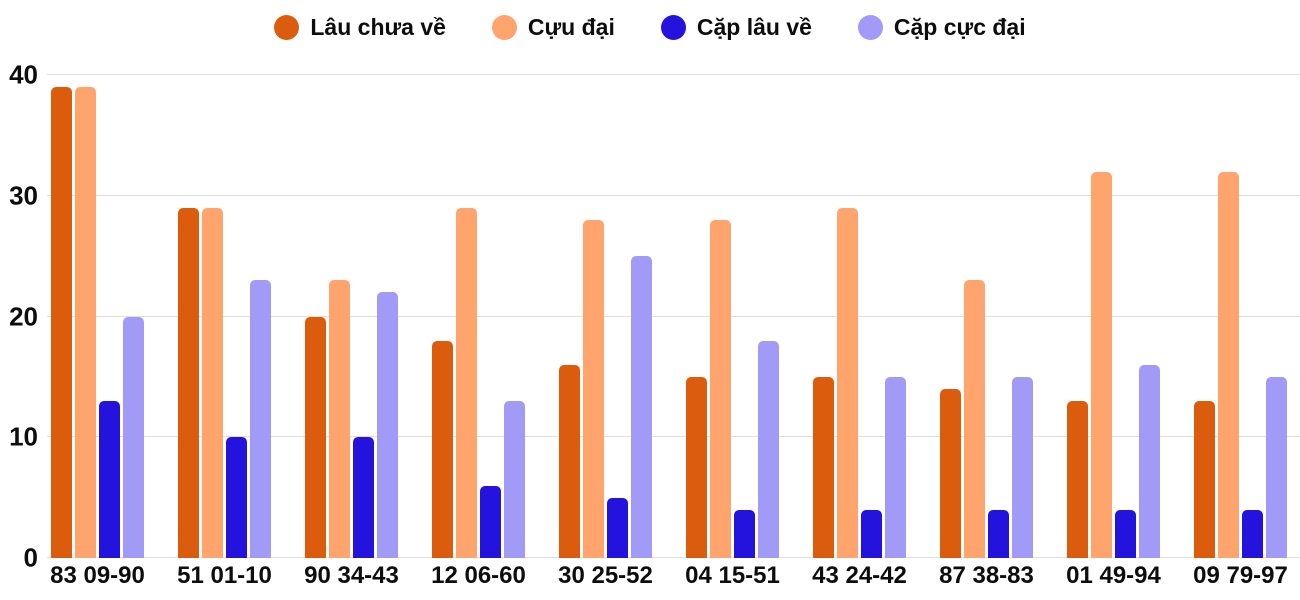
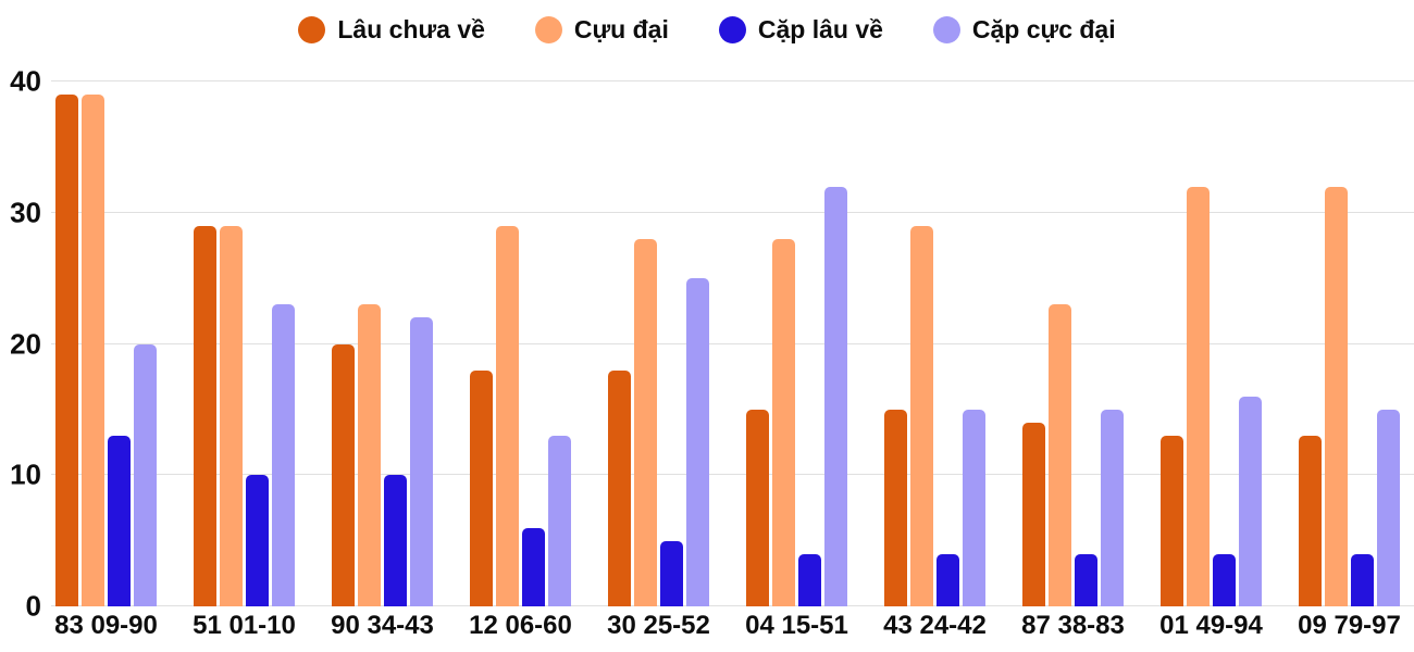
Lâu chưa về/30 25-52: 16 -> 18
Cặp cực đại/04 15-51: 18 -> 32
